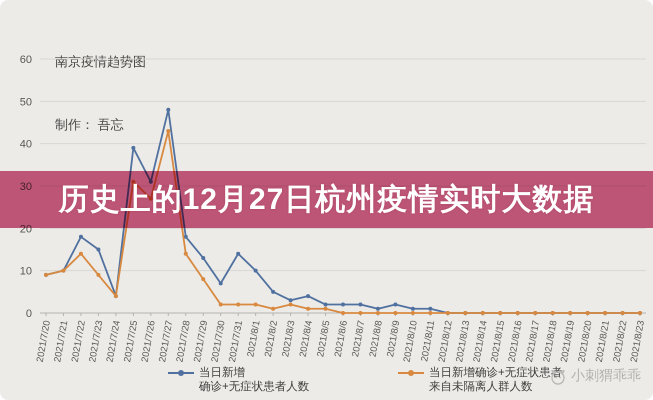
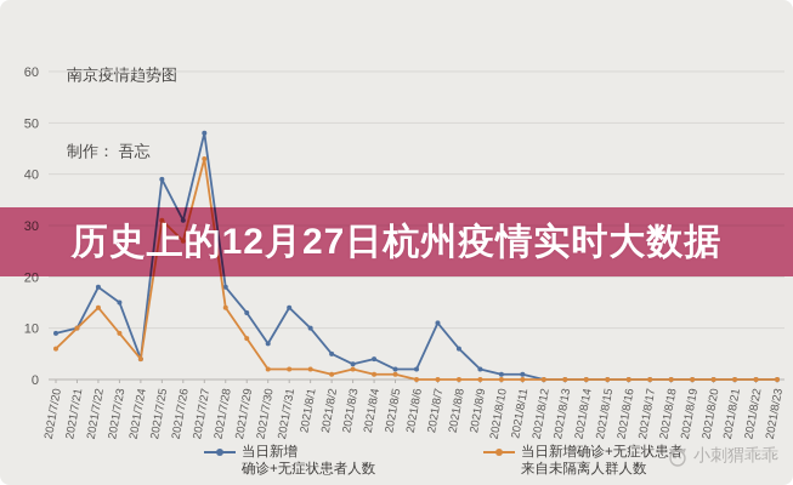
当日新增确诊+无症状患者来自未隔离人群人数/2021/7/20: 9 -> 6
当日新增确诊+无症状患者人数/2021/8/7: 2 -> 11
当日新增确诊+无症状患者人数/2021/8/8: 1 -> 6
